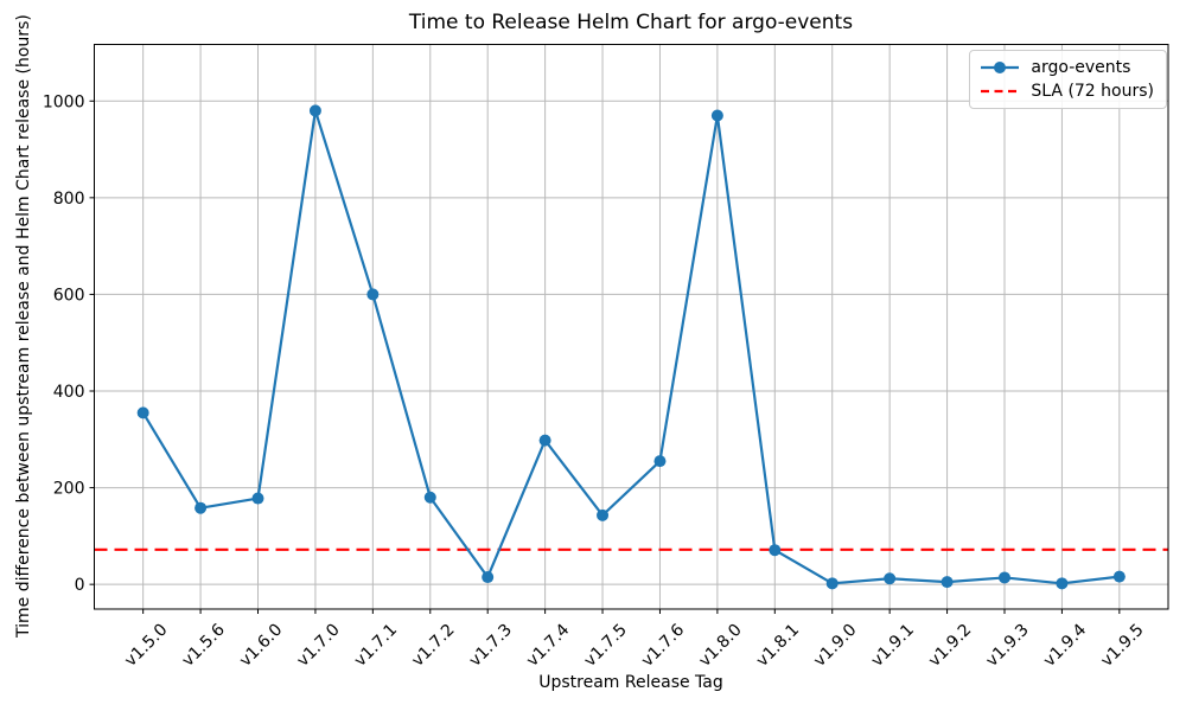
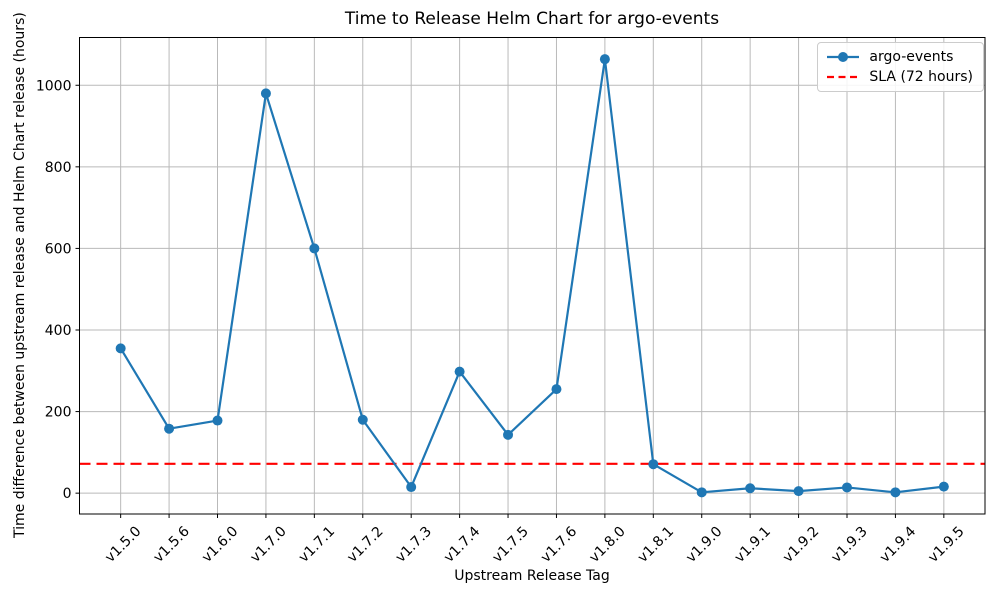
v1.8.0: 970 -> 1060
